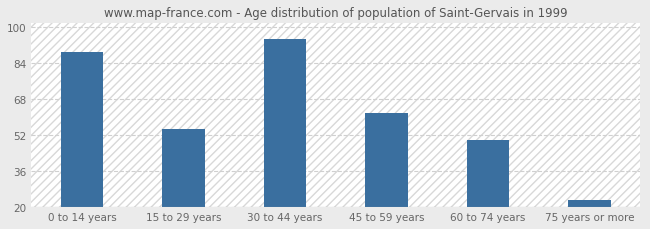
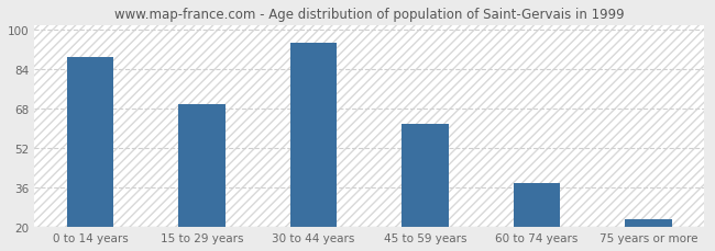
15 to 29 years: 55 -> 70
60 to 74 years: 50 -> 38
